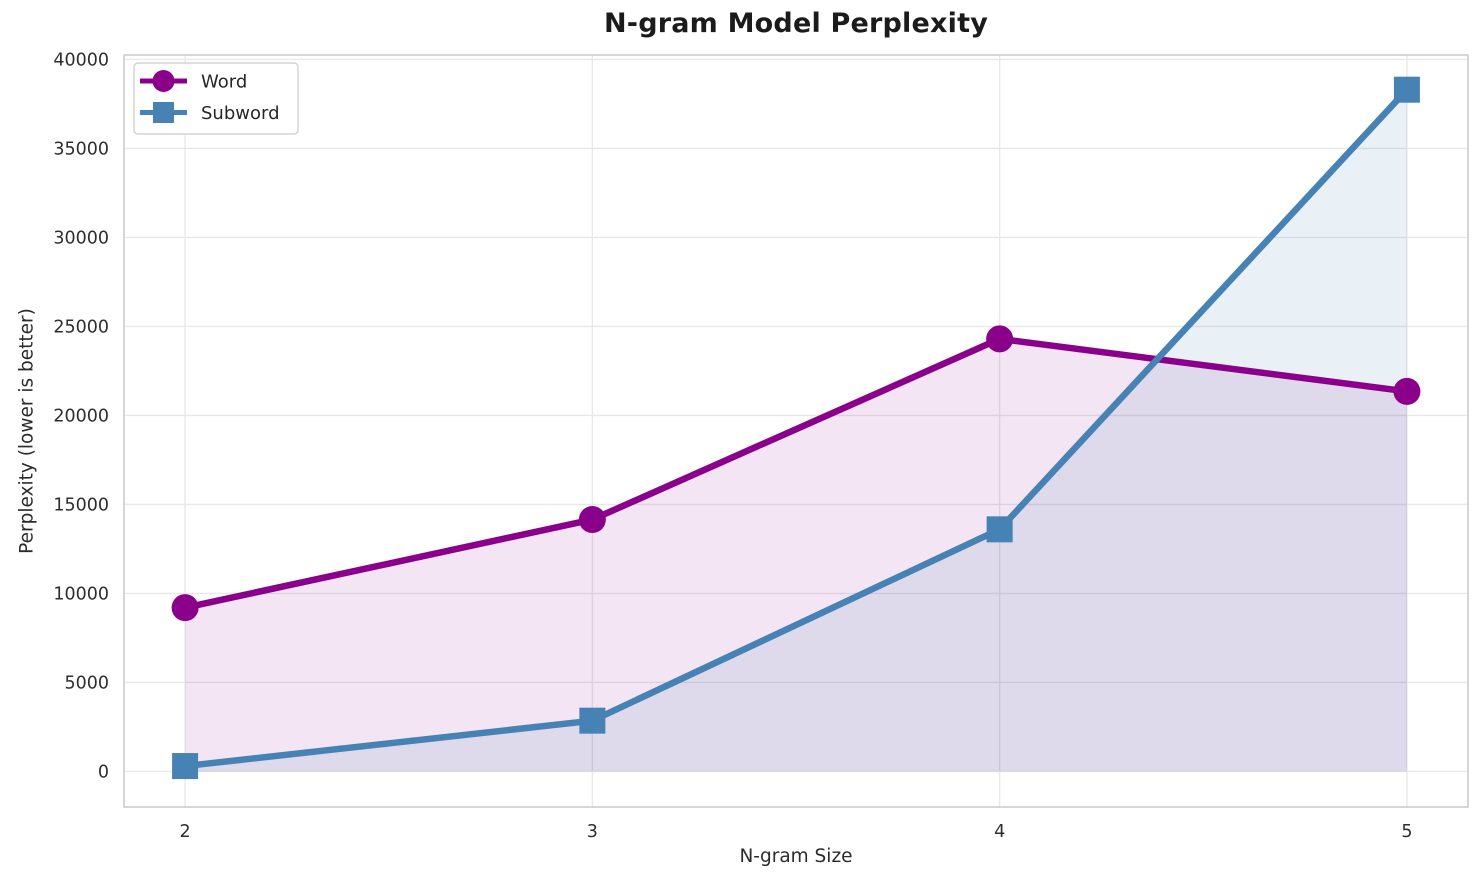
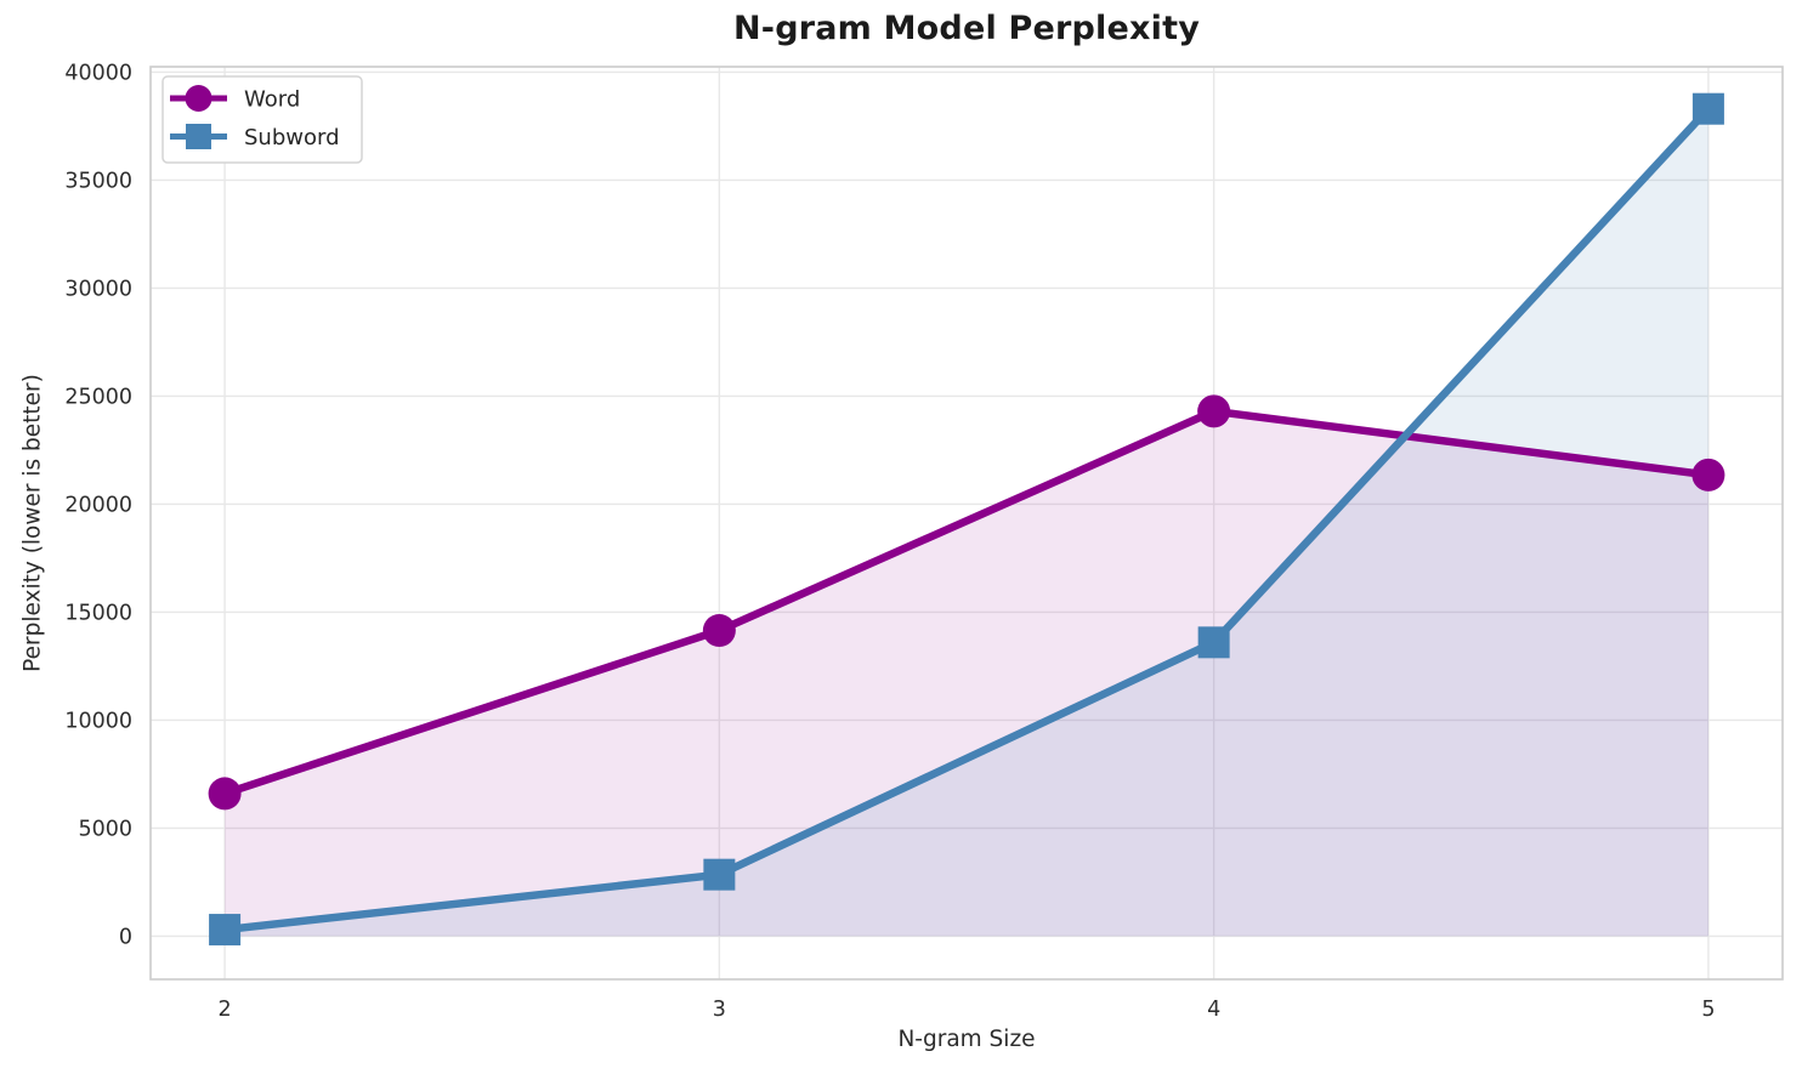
Word/2: 9200 -> 6600
